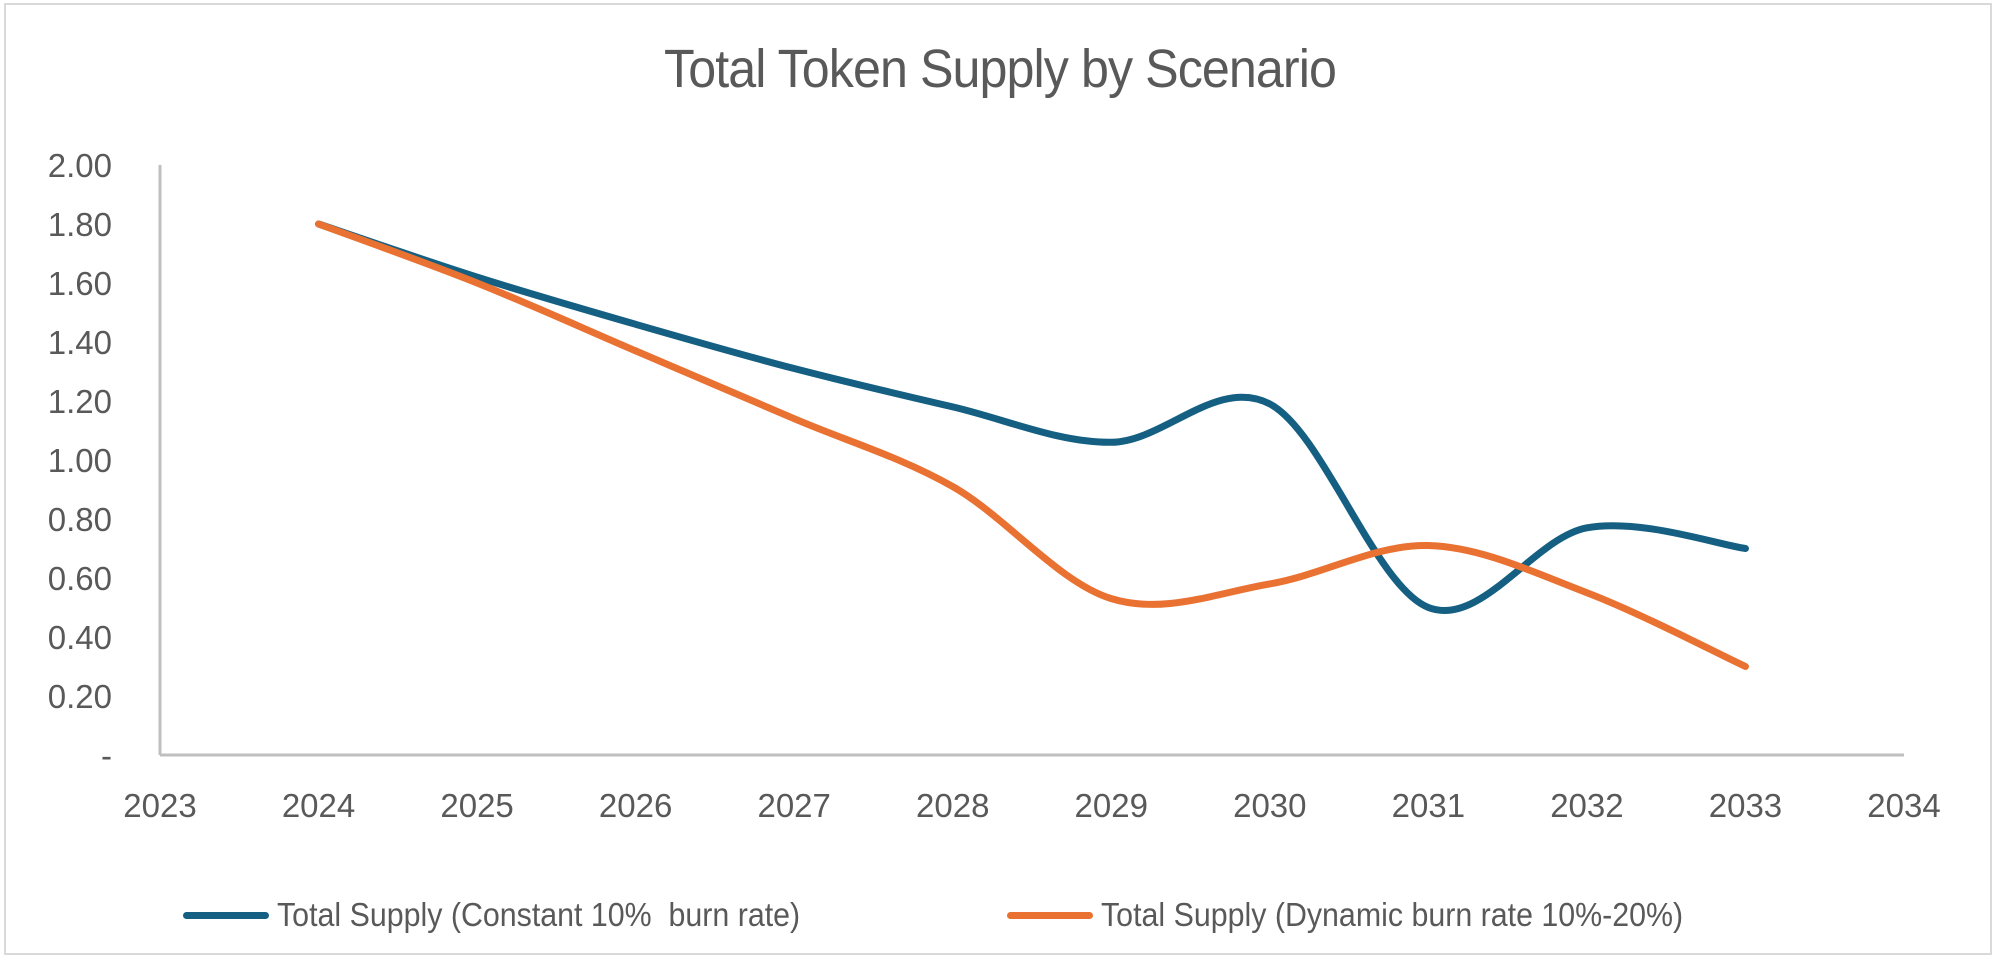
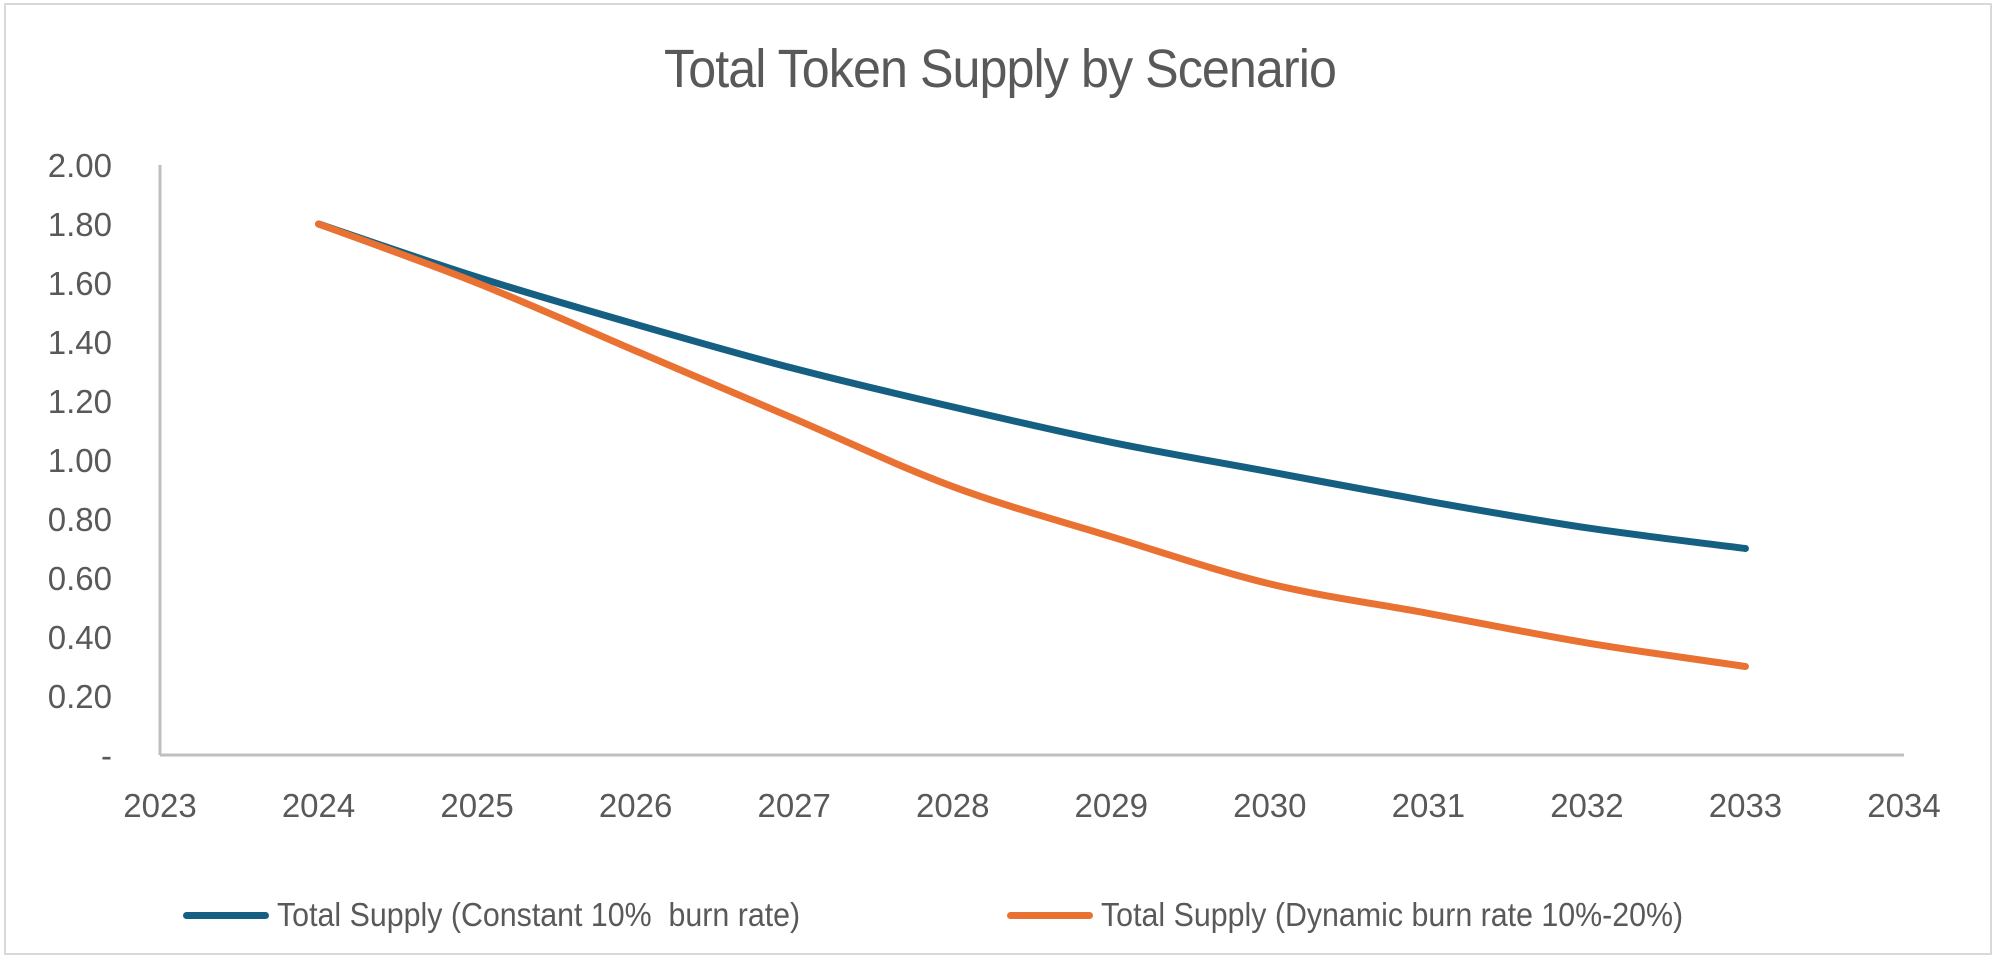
Total Supply (Dynamic burn rate 10%-20%)/2029: 0.53 -> 0.74
Total Supply (Constant 10% burn rate)/2030: 1.19 -> 0.96
Total Supply (Constant 10% burn rate)/2031: 0.50 -> 0.86
Total Supply (Dynamic burn rate 10%-20%)/2031: 0.71 -> 0.48
Total Supply (Dynamic burn rate 10%-20%)/2032: 0.55 -> 0.38
